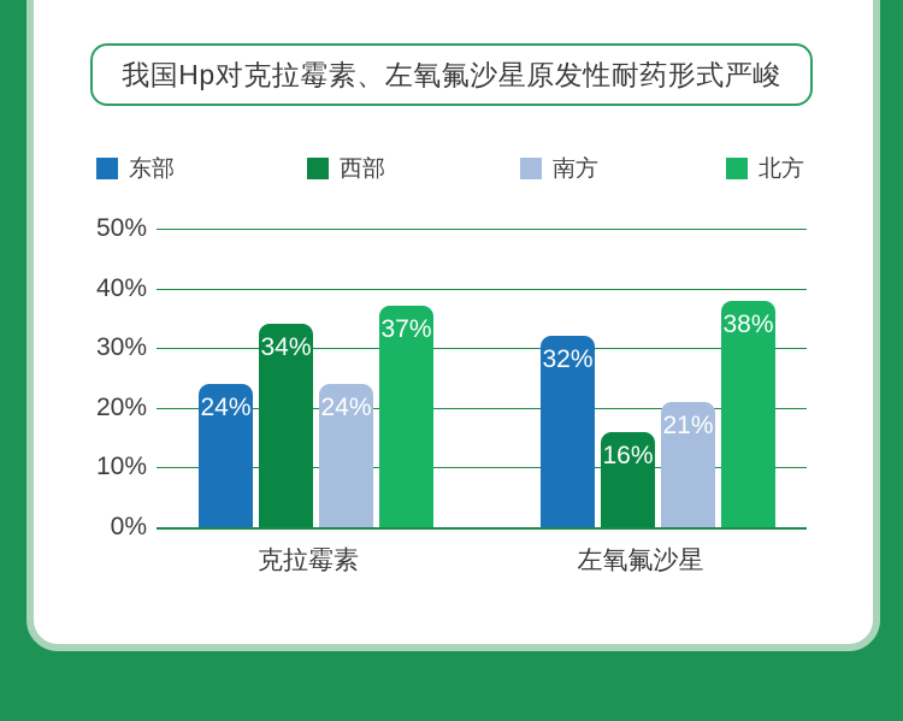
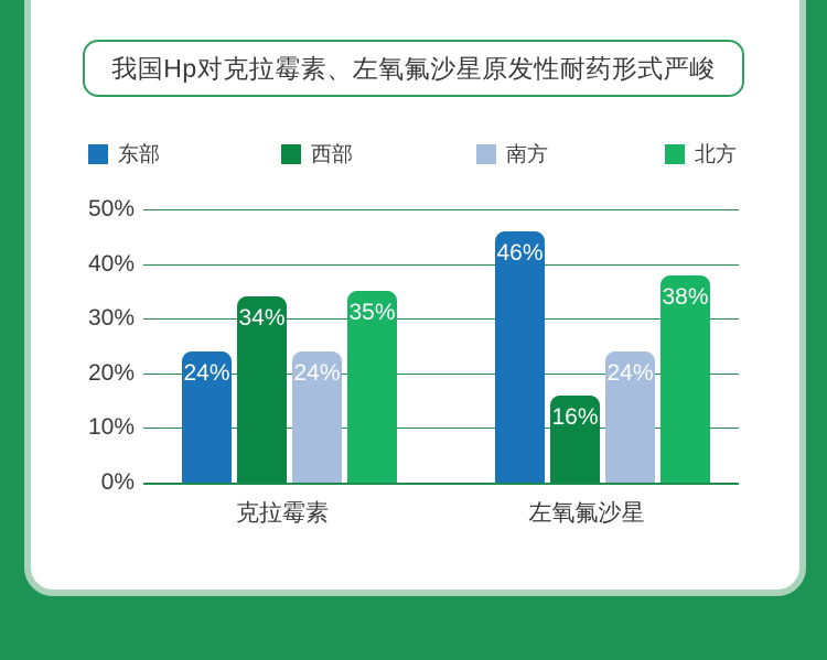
北方/克拉霉素: 37% -> 35%
东部/左氧氟沙星: 32% -> 46%
南方/左氧氟沙星: 21% -> 24%
